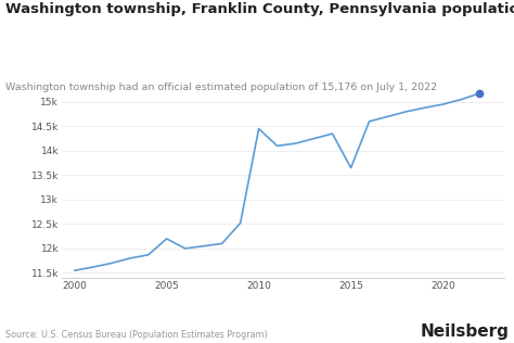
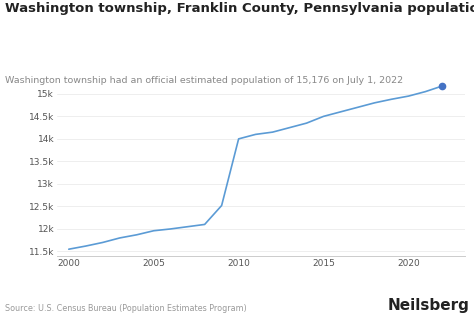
2005: 12.20k -> 11.96k
2010: 14.45k -> 14.00k
2015: 13.65k -> 14.50k
